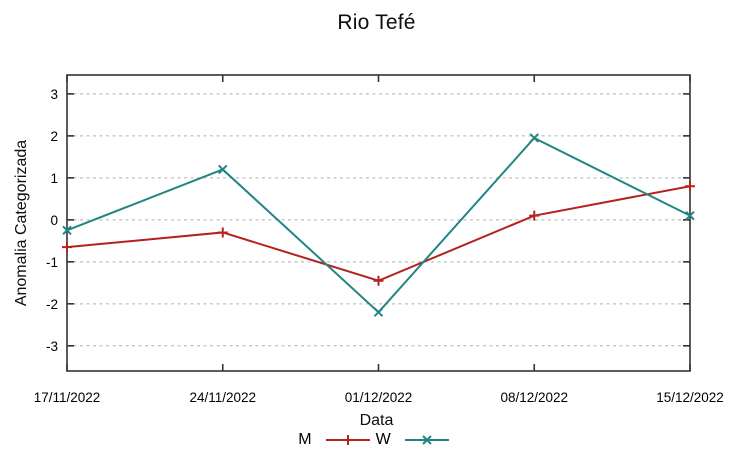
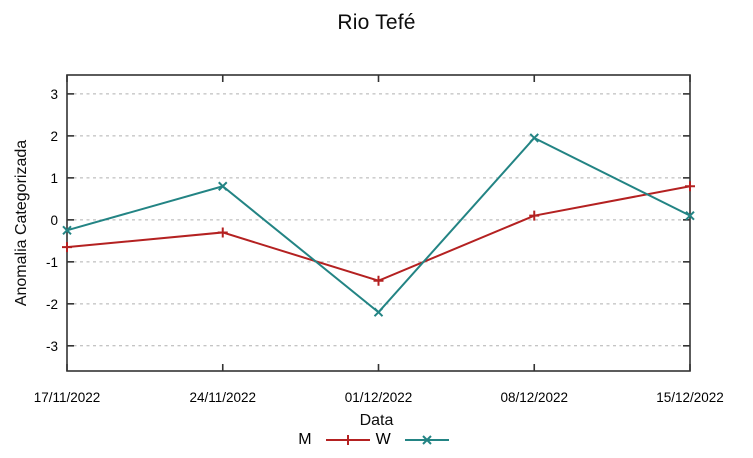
W/24/11/2022: 1.2 -> 0.8
